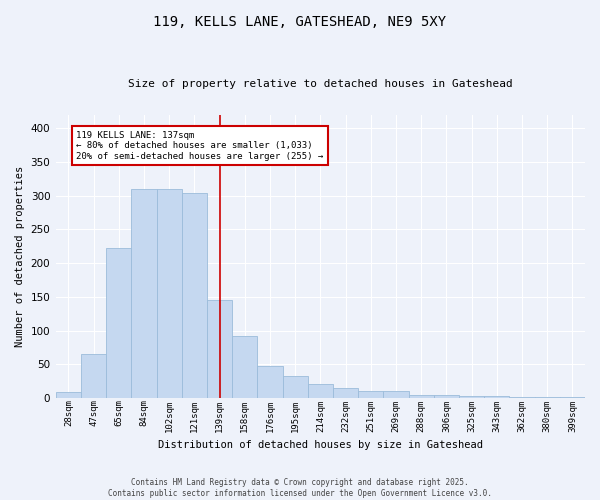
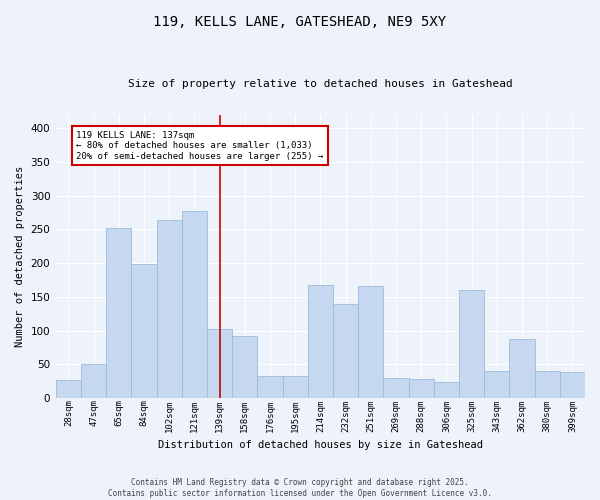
28sqm: 9 -> 26
47sqm: 65 -> 50
65sqm: 222 -> 252
84sqm: 310 -> 198
102sqm: 310 -> 264
121sqm: 304 -> 278
139sqm: 145 -> 102
176sqm: 48 -> 32
214sqm: 21 -> 168
232sqm: 15 -> 140
251sqm: 11 -> 166
269sqm: 10 -> 30
288sqm: 5 -> 28
306sqm: 5 -> 24
325sqm: 3 -> 160
343sqm: 3 -> 40
362sqm: 2 -> 88
380sqm: 2 -> 40
399sqm: 2 -> 38
